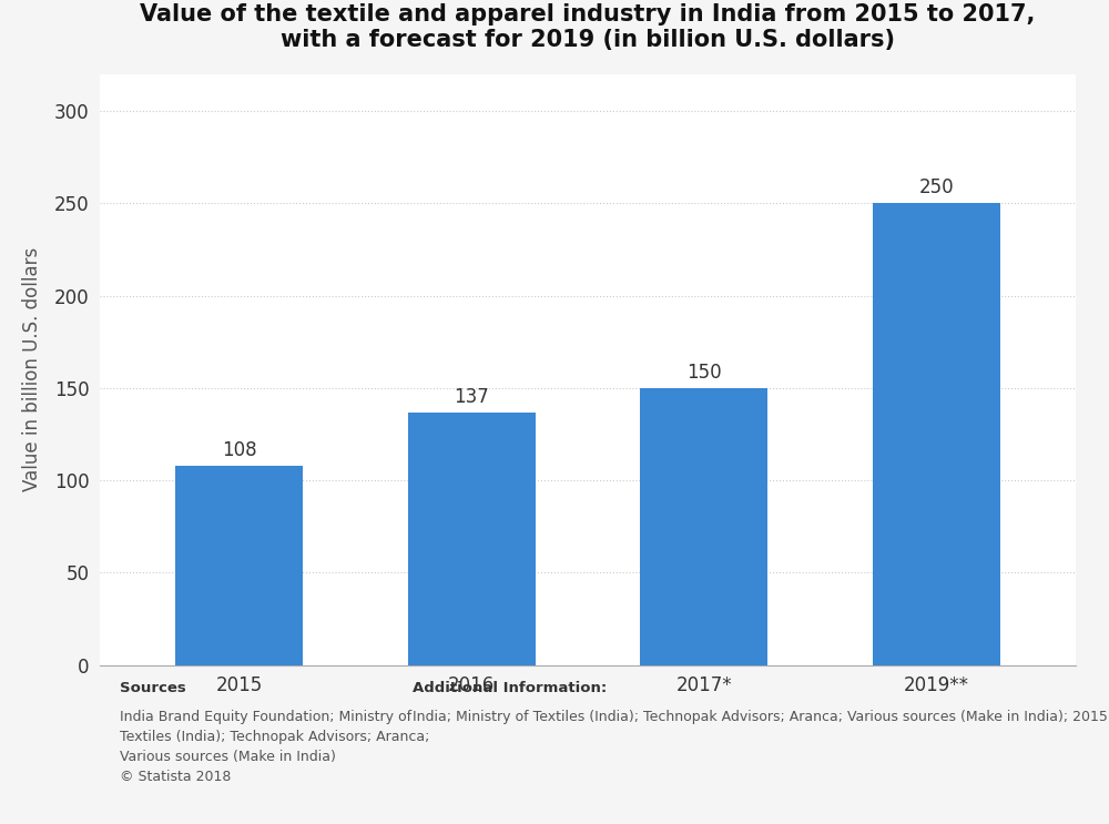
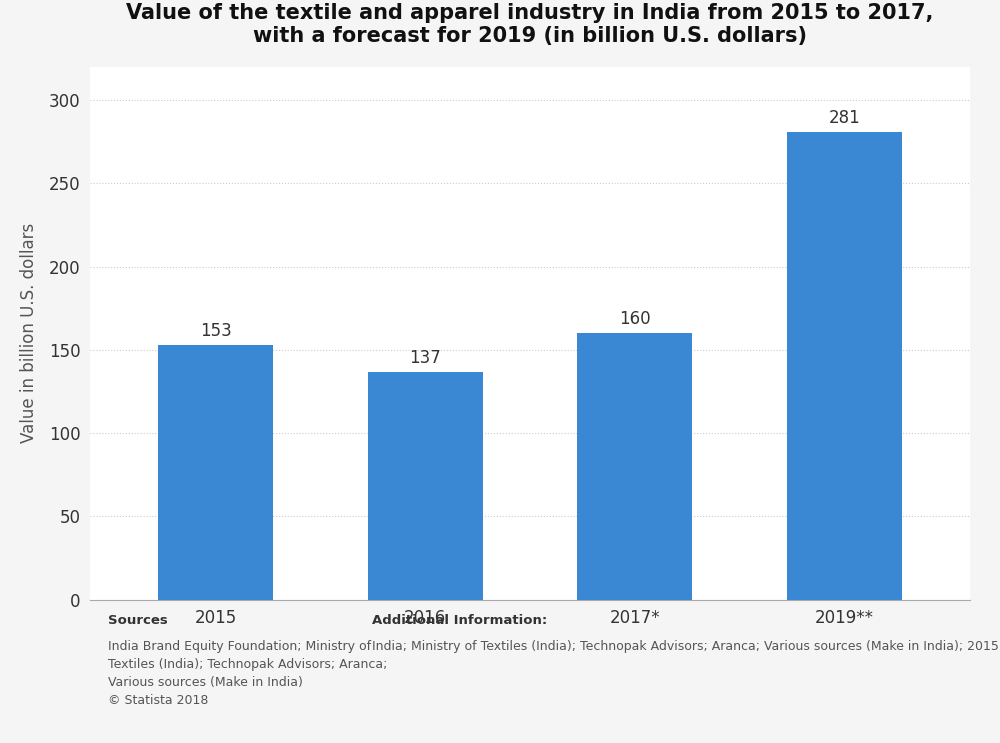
2015: 108 -> 153
2017*: 150 -> 160
2019**: 250 -> 281
